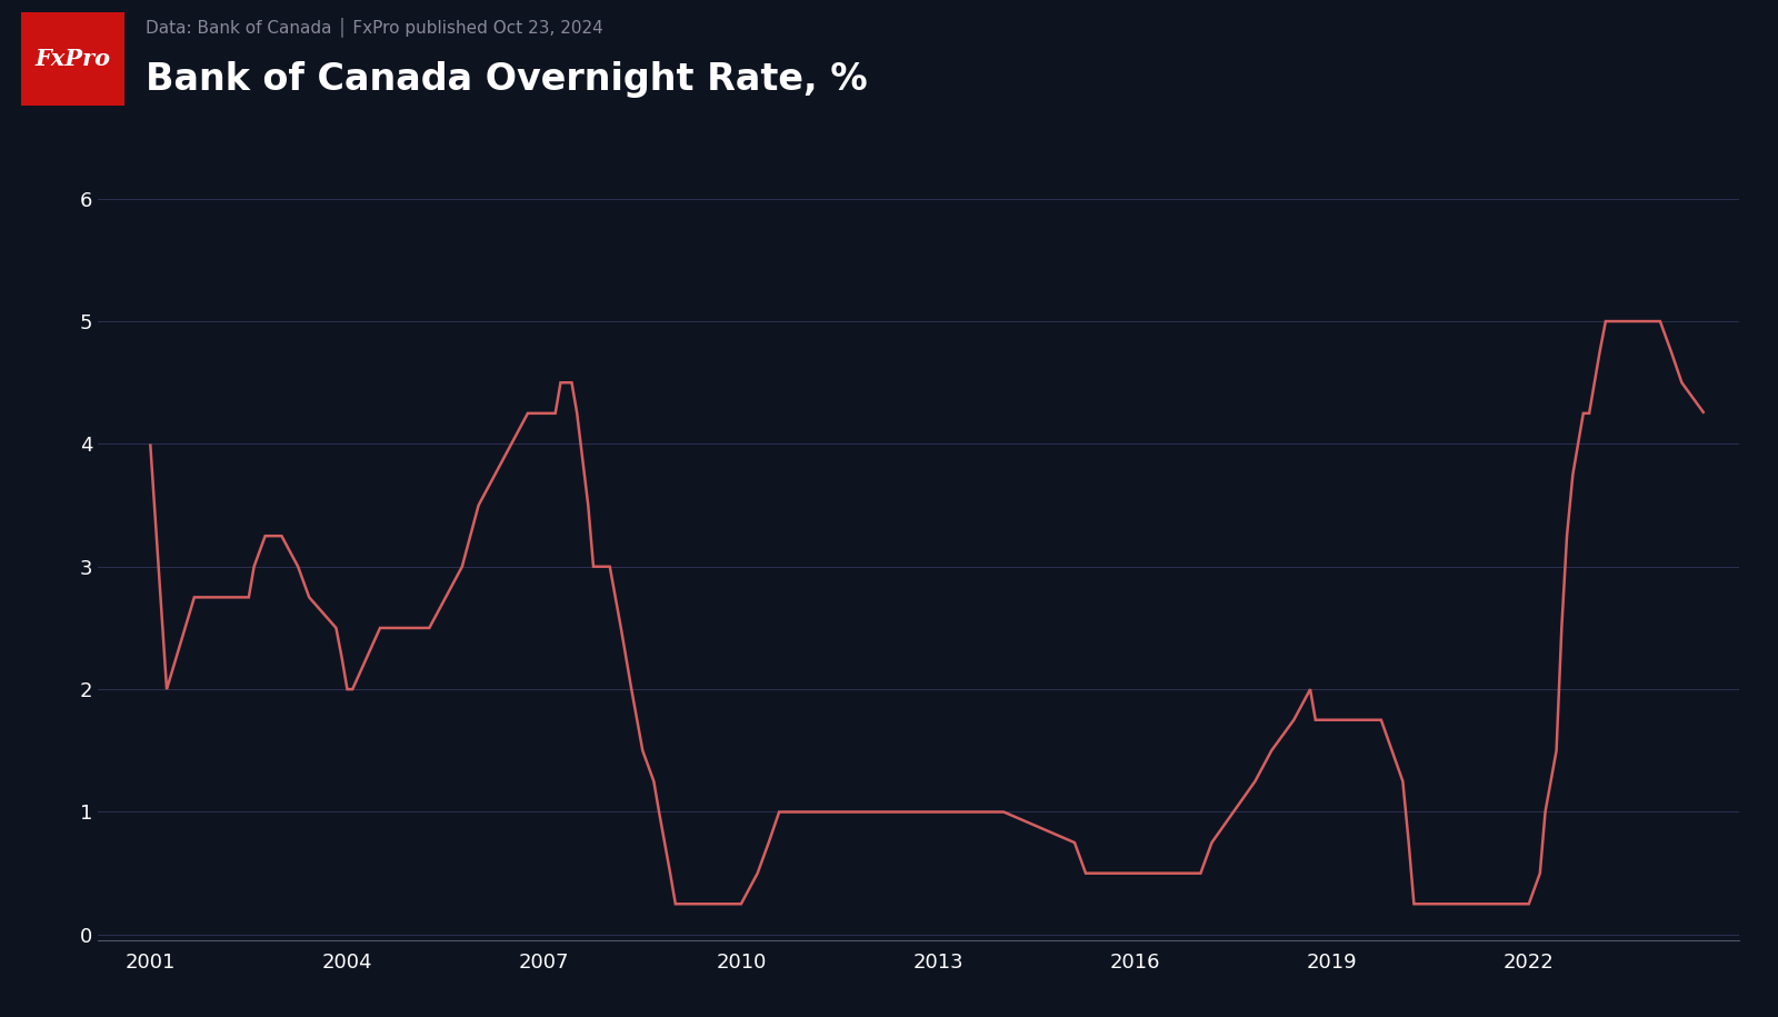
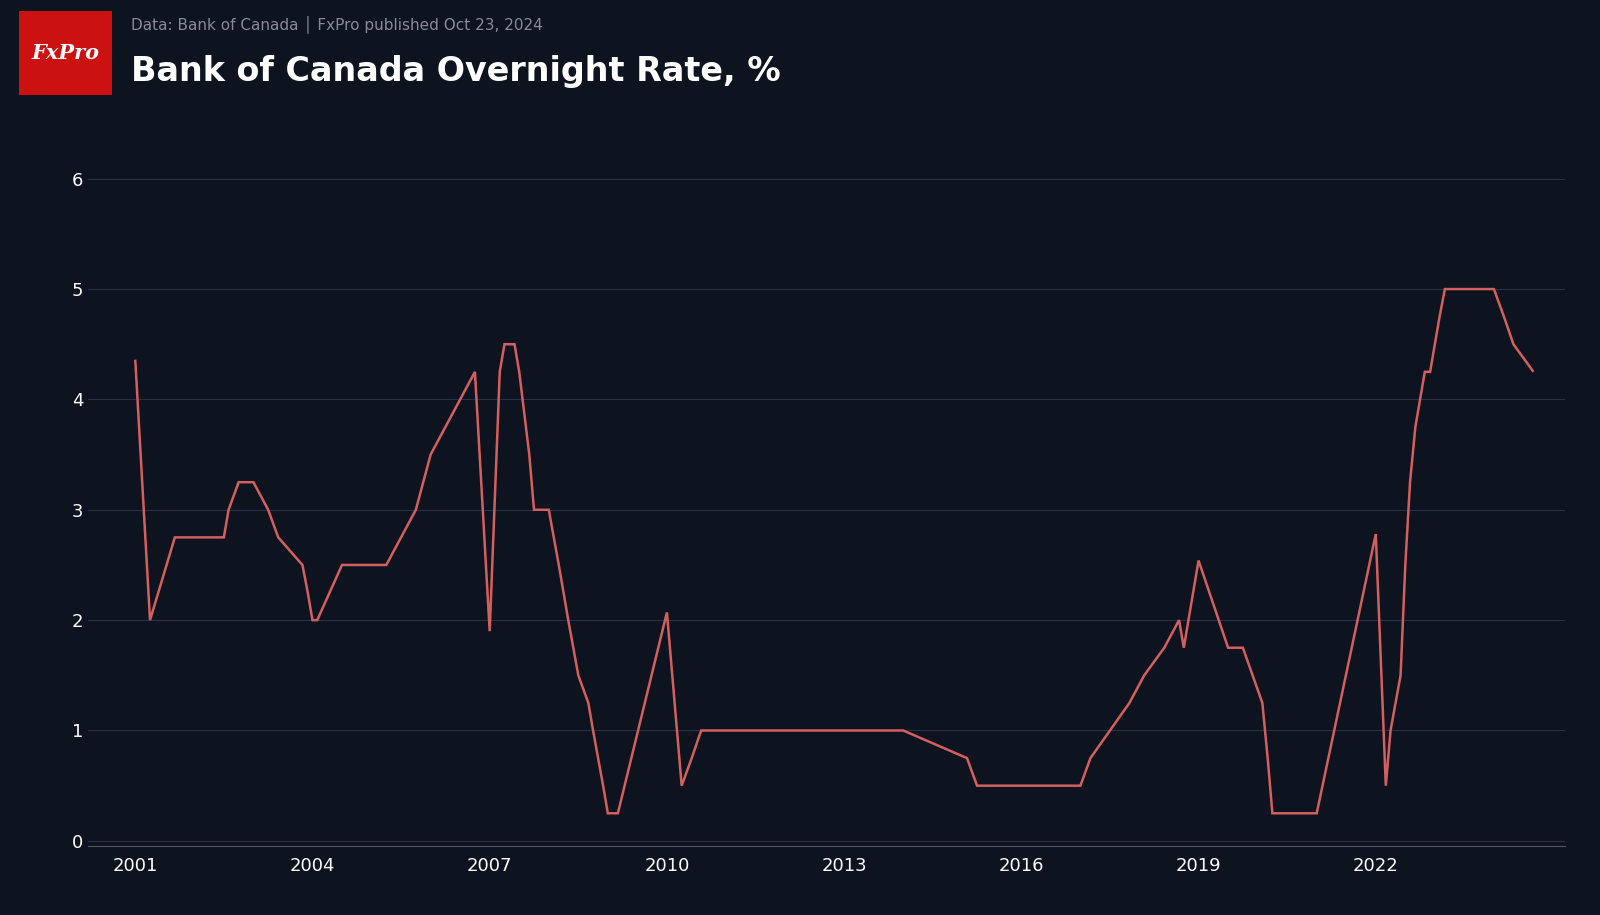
2001: 4.00 -> 4.36
2007: 4.25 -> 1.90
2010: 0.25 -> 2.07
2019: 1.75 -> 2.54
2022: 0.25 -> 2.78
